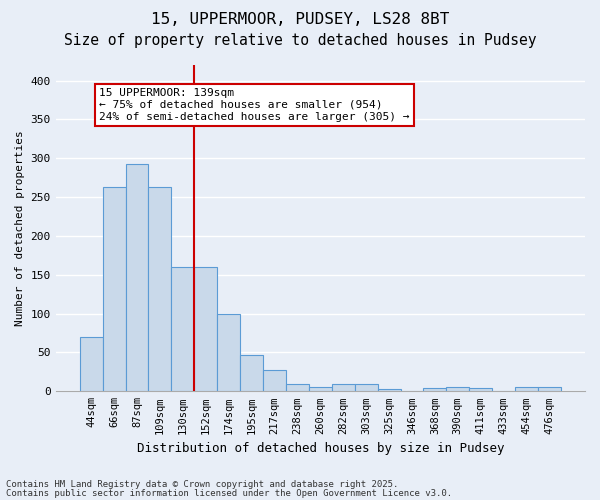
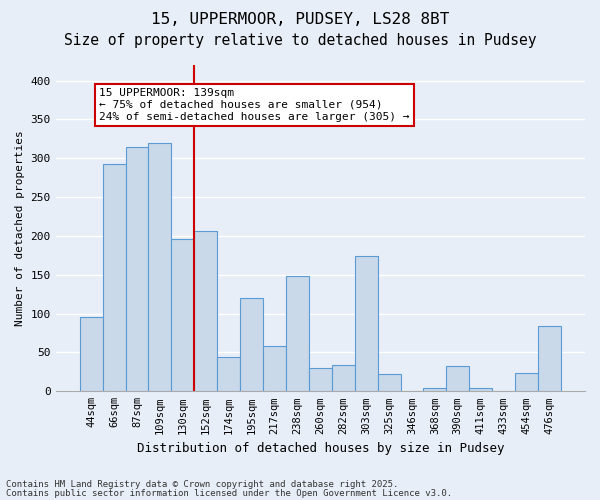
44sqm: 70 -> 96
66sqm: 263 -> 292
87sqm: 293 -> 314
109sqm: 263 -> 320
130sqm: 160 -> 196
152sqm: 160 -> 206
174sqm: 100 -> 44
195sqm: 47 -> 120
217sqm: 27 -> 58
238sqm: 9 -> 148
260sqm: 6 -> 30
282sqm: 9 -> 34
303sqm: 9 -> 174
325sqm: 3 -> 22
390sqm: 5 -> 32
454sqm: 5 -> 24
476sqm: 5 -> 84
